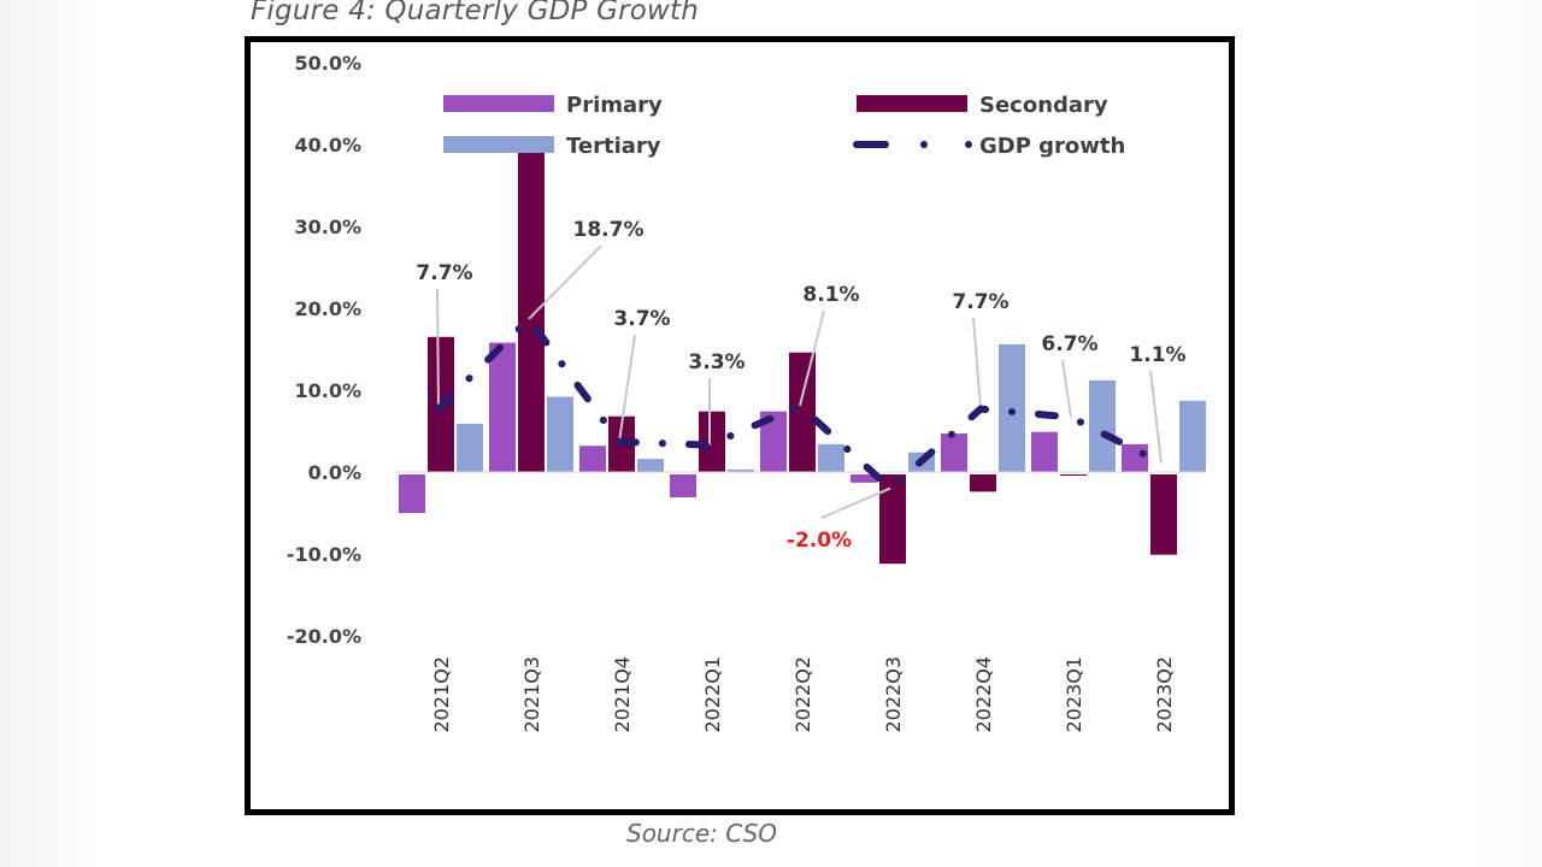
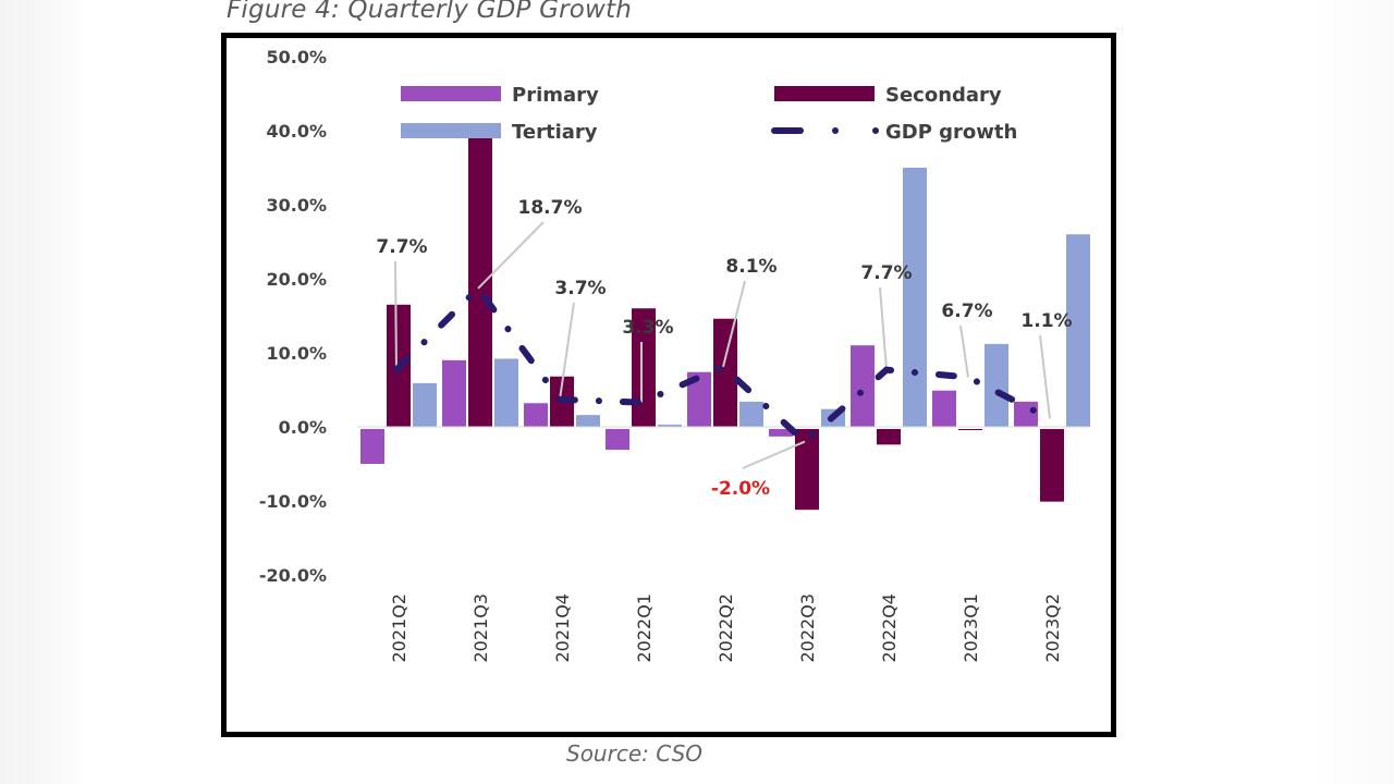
Primary/2021Q3: 16% -> 9%
Secondary/2022Q1: 7% -> 16%
Primary/2022Q4: 5% -> 11%
Tertiary/2022Q4: 16% -> 35%
Tertiary/2023Q2: 9% -> 26%
